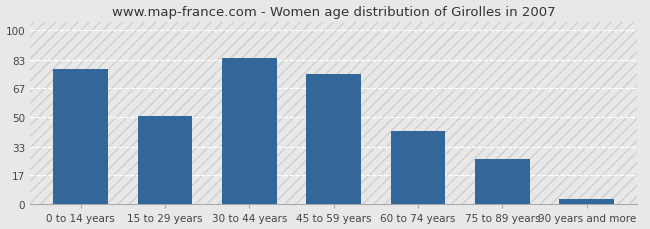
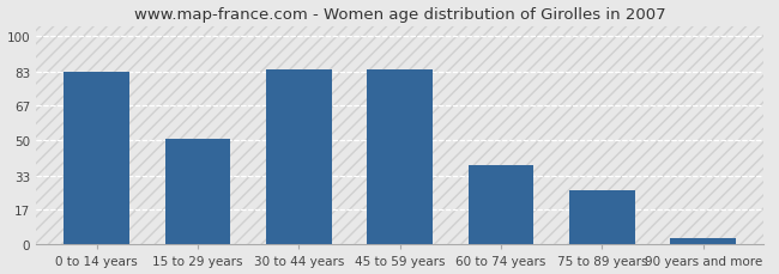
0 to 14 years: 78 -> 83
45 to 59 years: 75 -> 84
60 to 74 years: 42 -> 38
